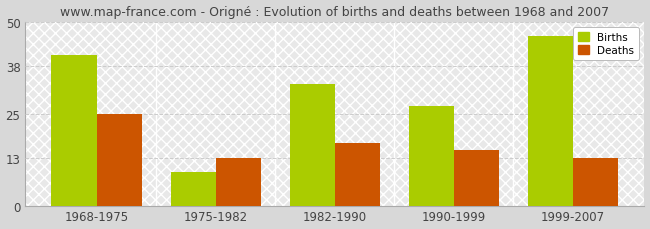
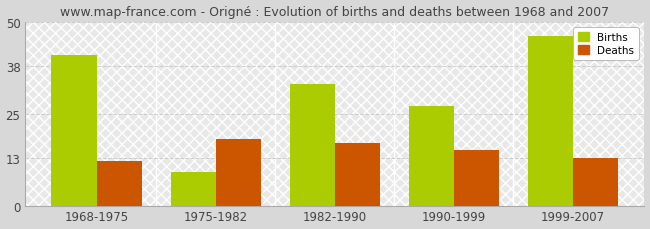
Deaths/1968-1975: 25 -> 12
Deaths/1975-1982: 13 -> 18
